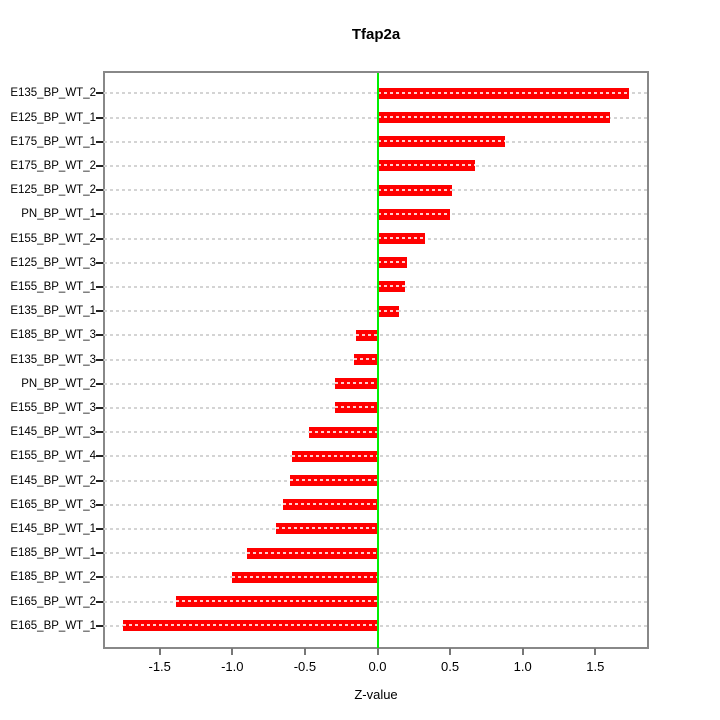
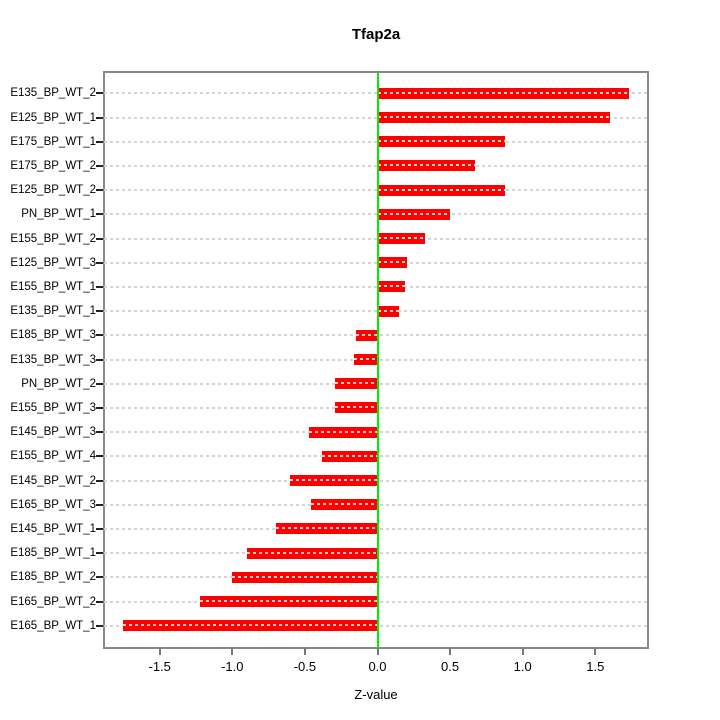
E125_BP_WT_2: 0.51 -> 0.88
E155_BP_WT_4: -0.59 -> -0.38
E165_BP_WT_3: -0.65 -> -0.46
E165_BP_WT_2: -1.39 -> -1.22
